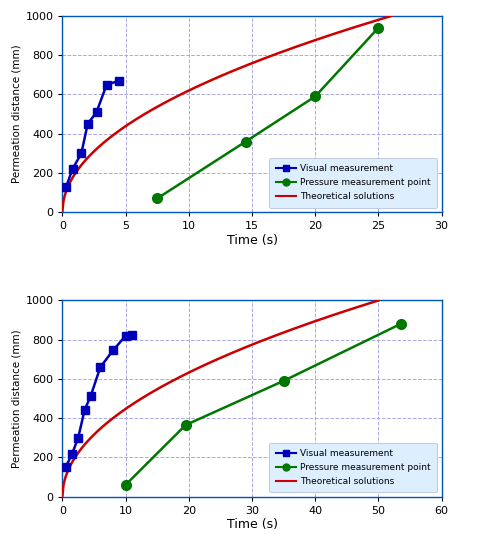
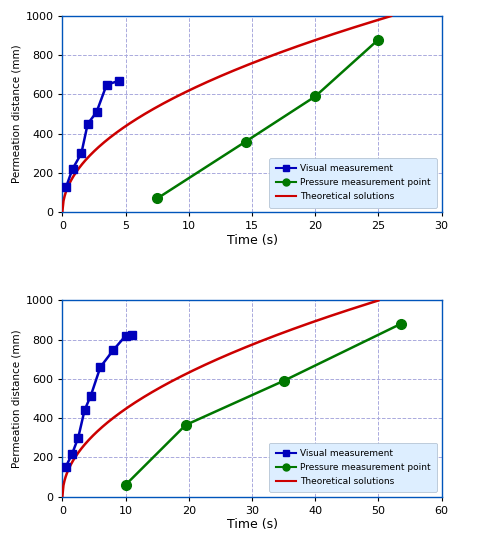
Pressure measurement point/25: 940 -> 880
